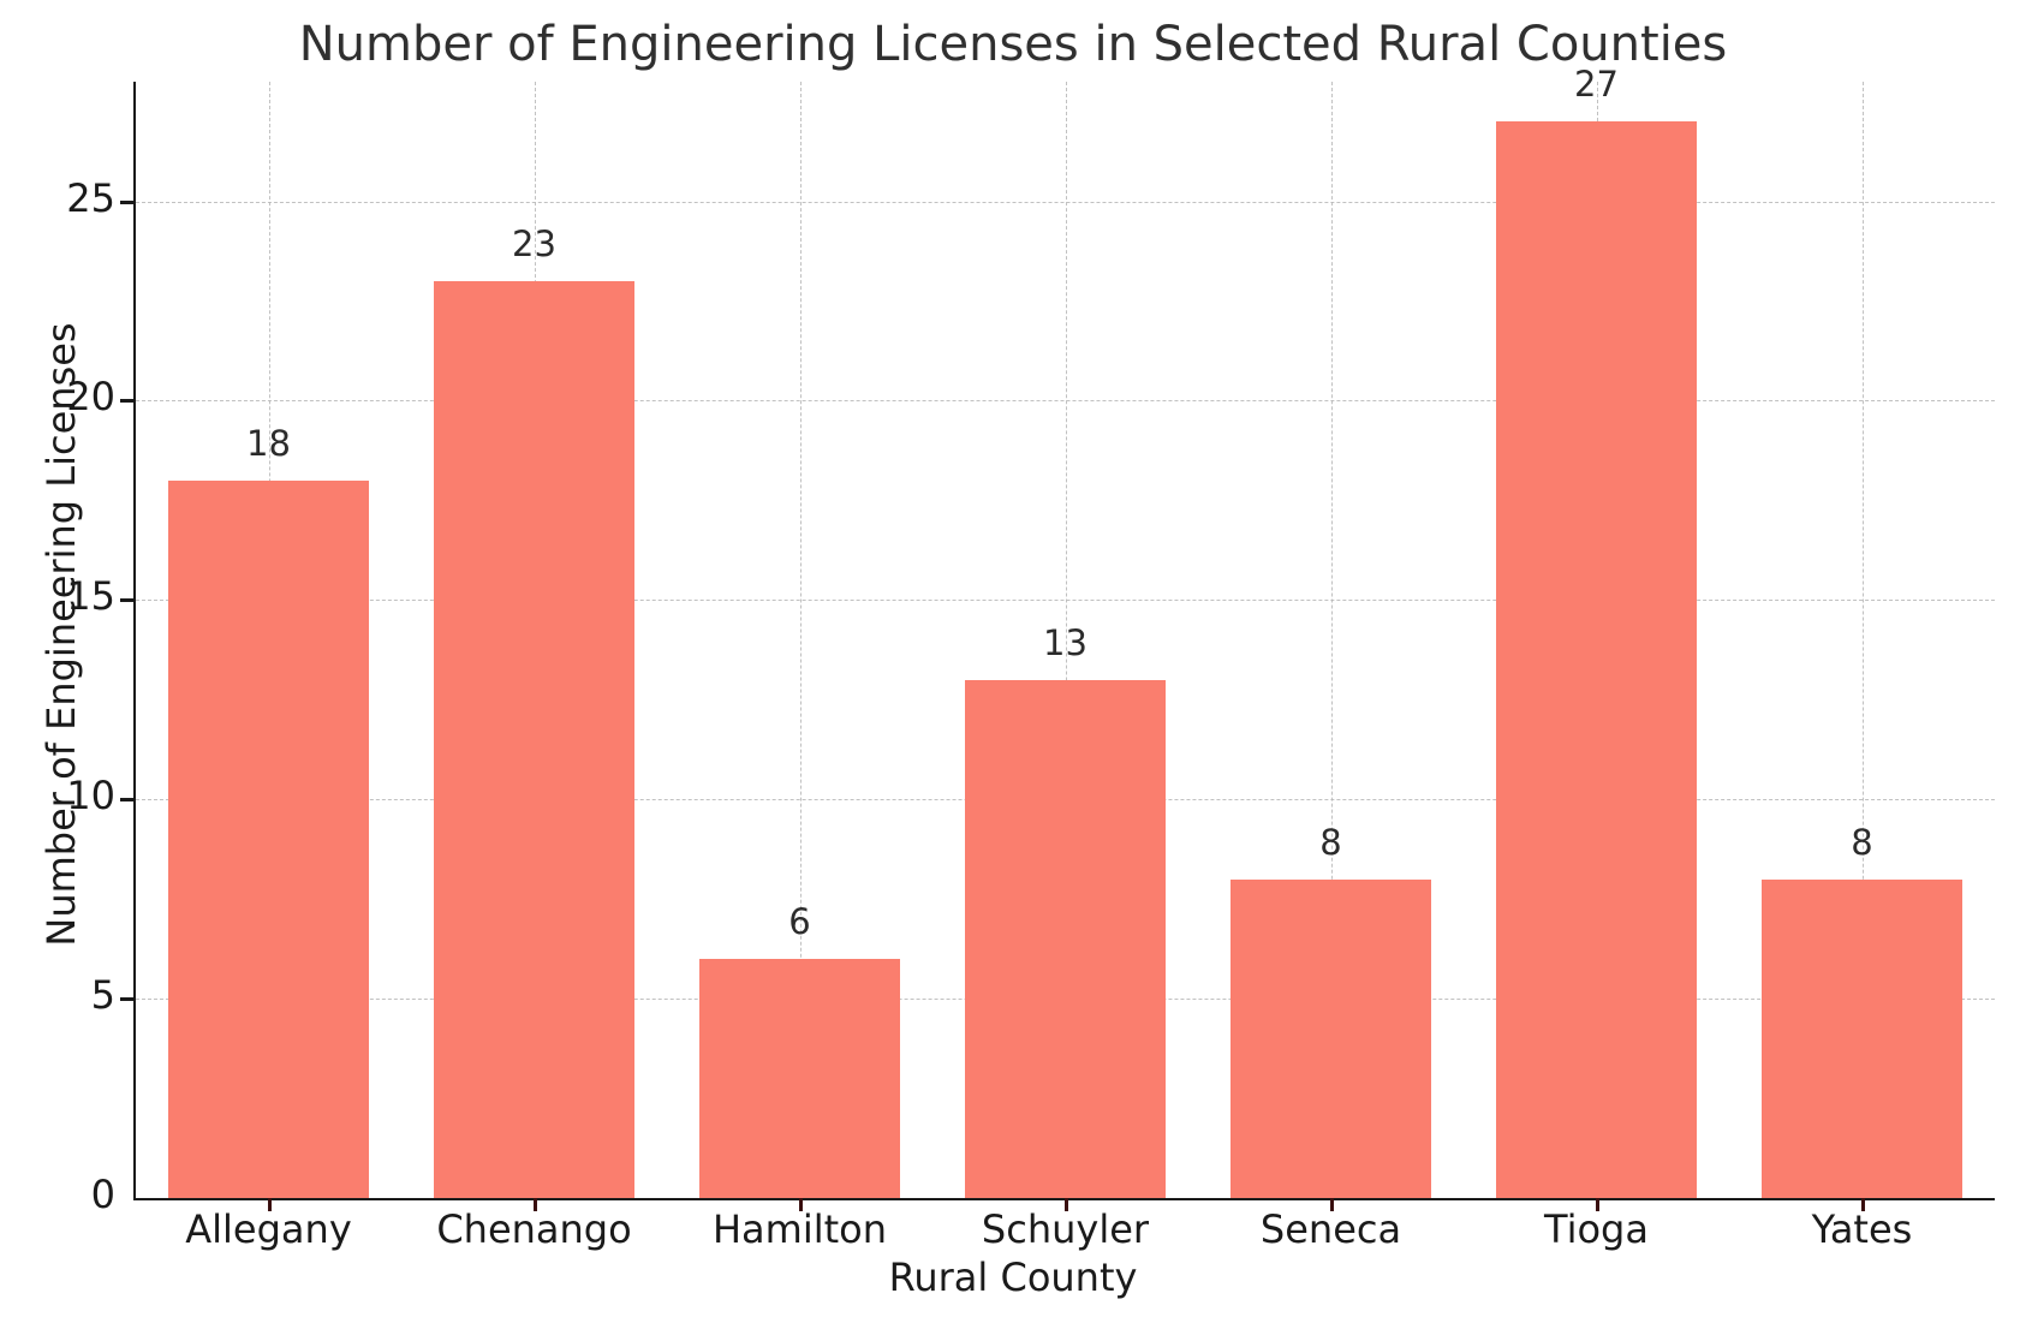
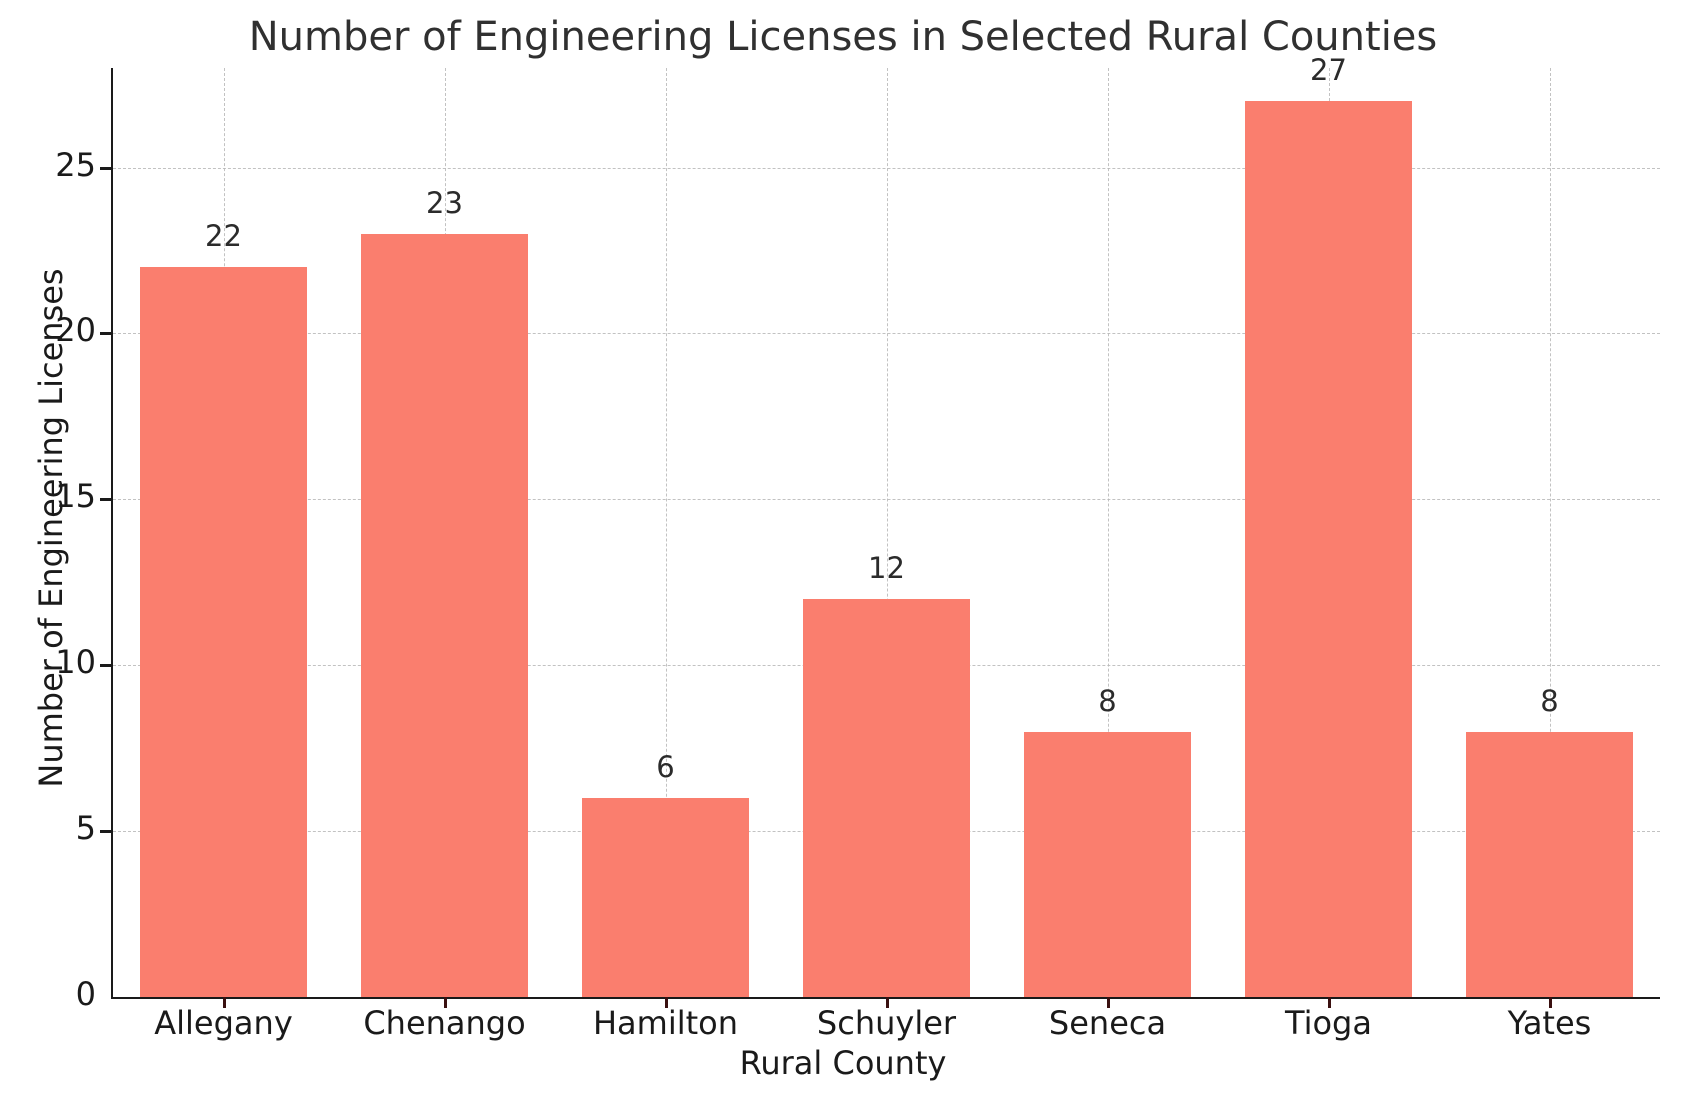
Allegany: 18 -> 22
Schuyler: 13 -> 12
